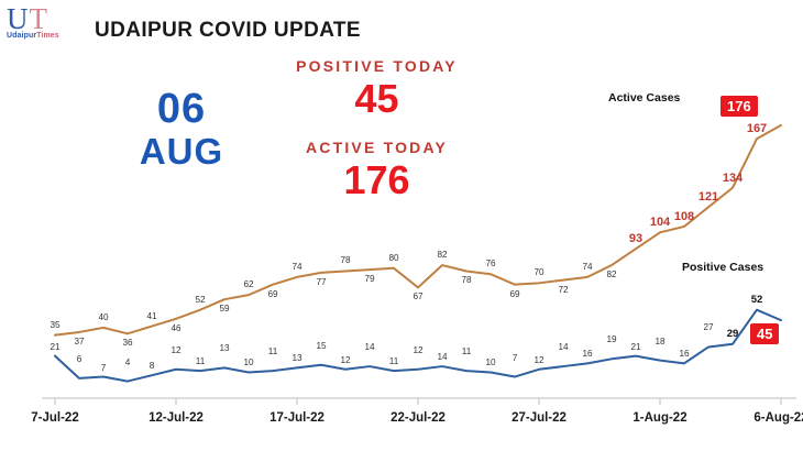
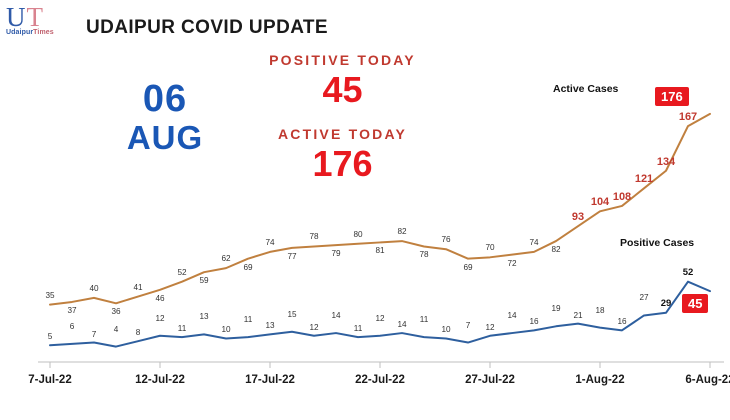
Positive Cases/7-Jul-22: 21 -> 5
Active Cases/22-Jul-22: 67 -> 81
